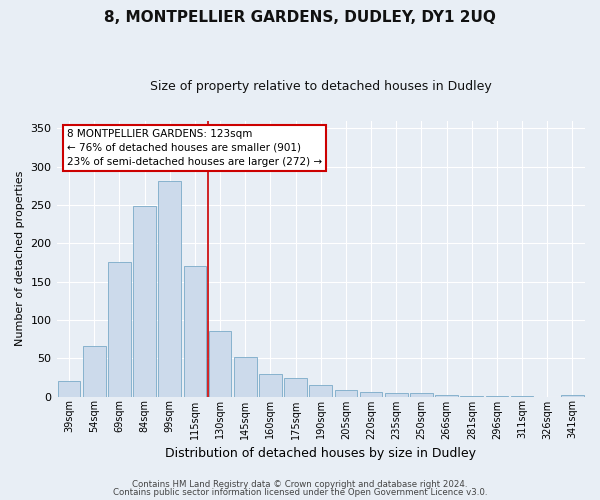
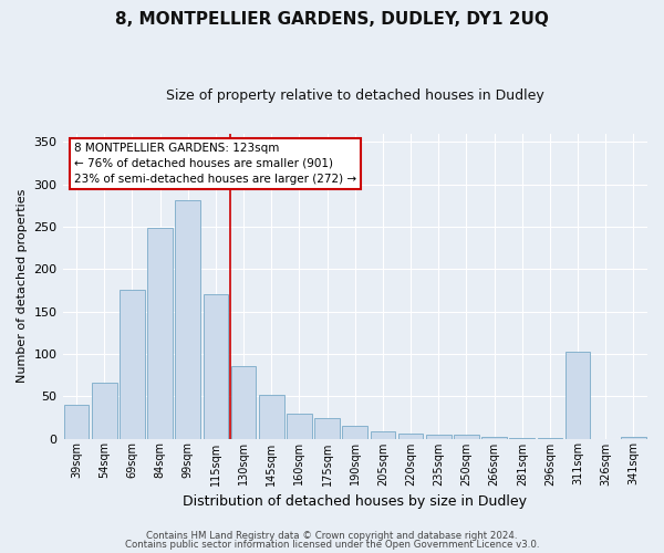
39sqm: 20 -> 40
311sqm: 1 -> 102
